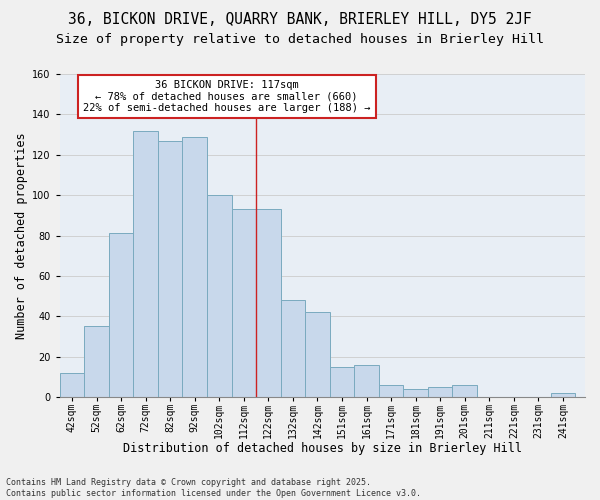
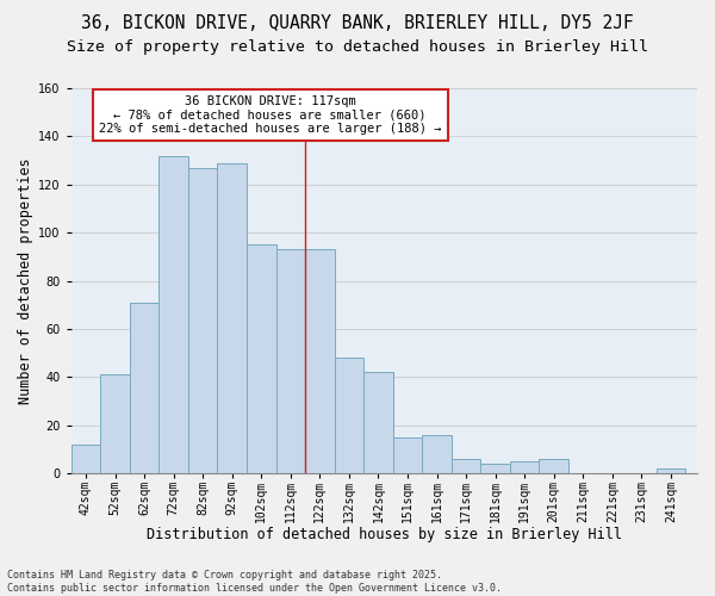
52sqm: 35 -> 41
62sqm: 81 -> 71
102sqm: 100 -> 95
